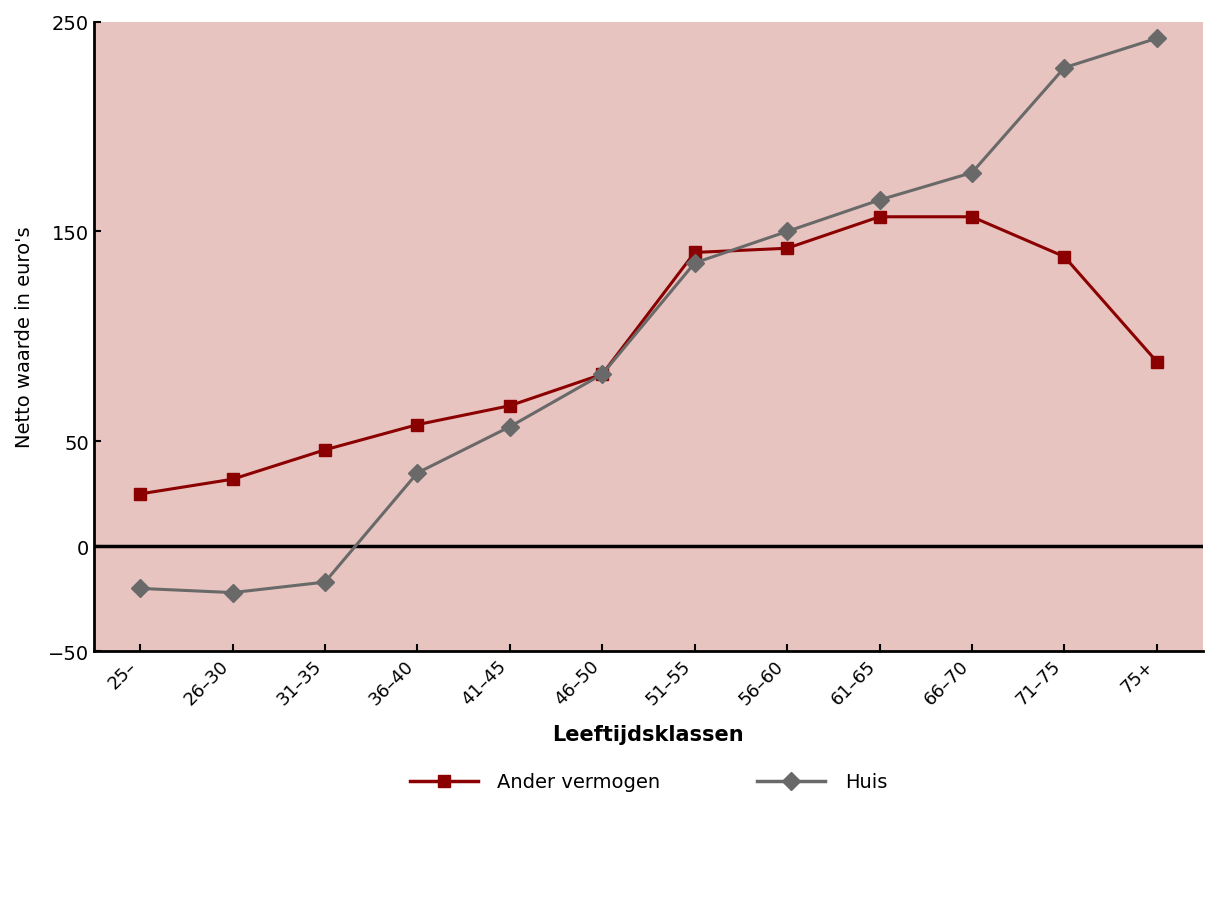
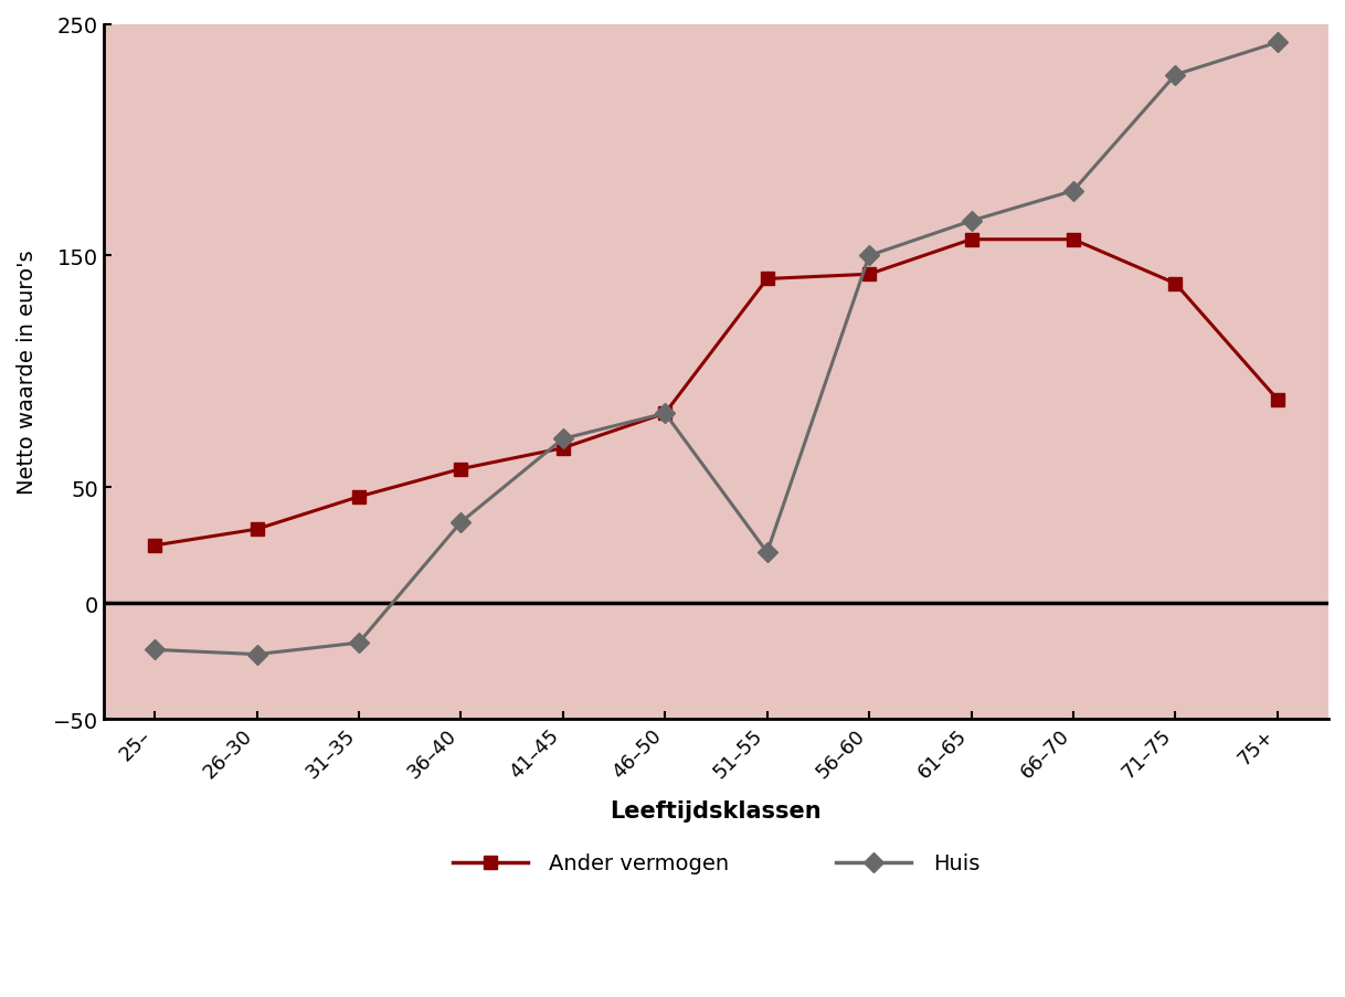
Huis/41–45: 57 -> 71
Huis/51–55: 135 -> 22
